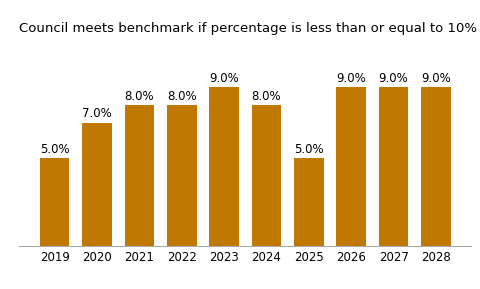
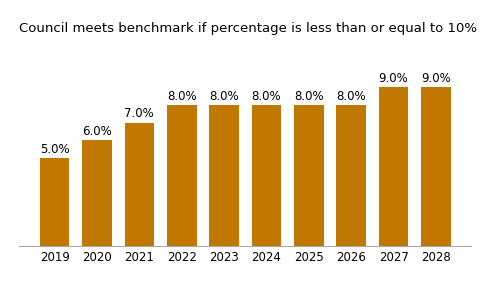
2020: 7.0% -> 6.0%
2021: 8.0% -> 7.0%
2023: 9.0% -> 8.0%
2025: 5.0% -> 8.0%
2026: 9.0% -> 8.0%
